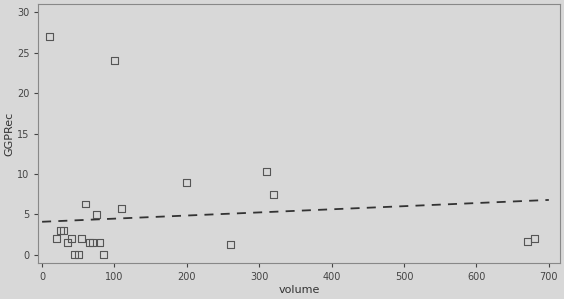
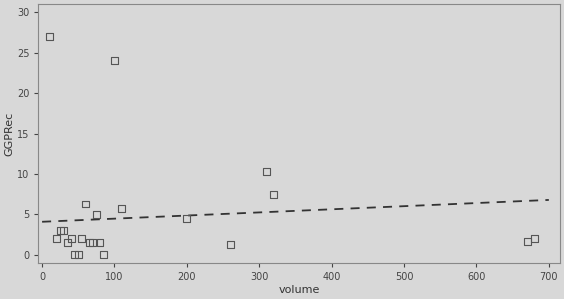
200: 9.0 -> 4.5
